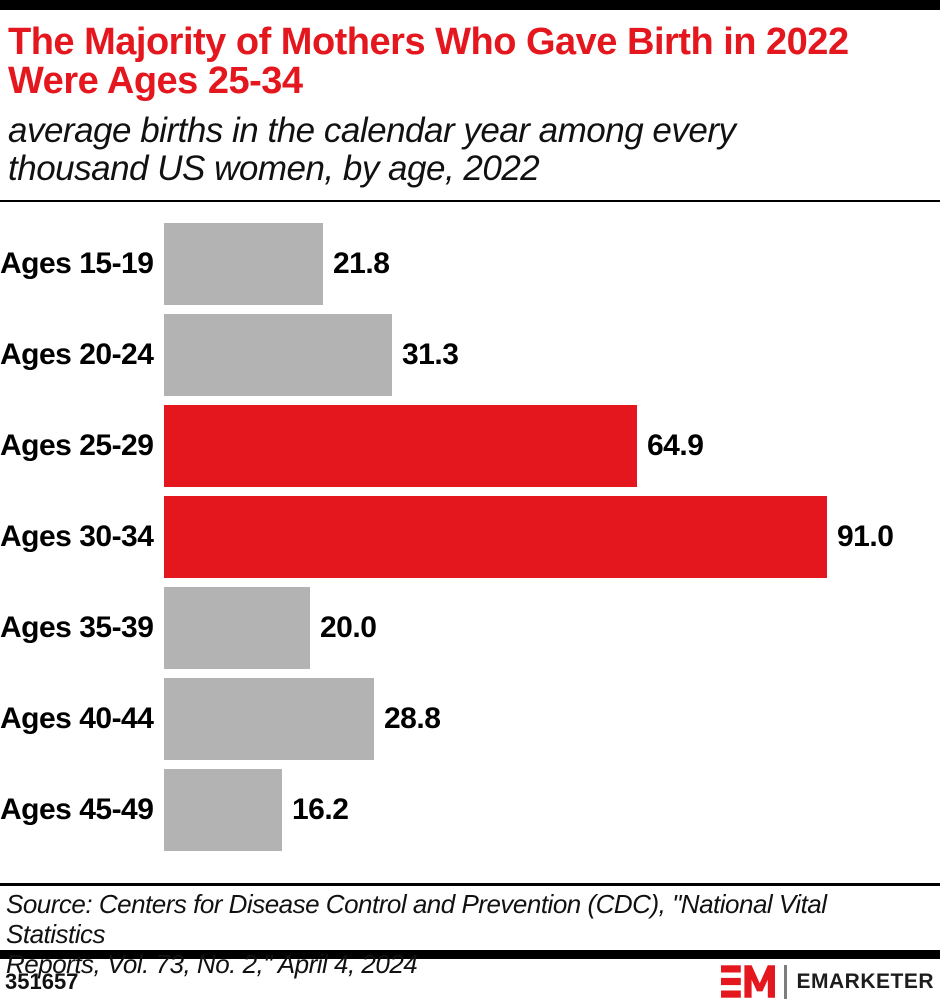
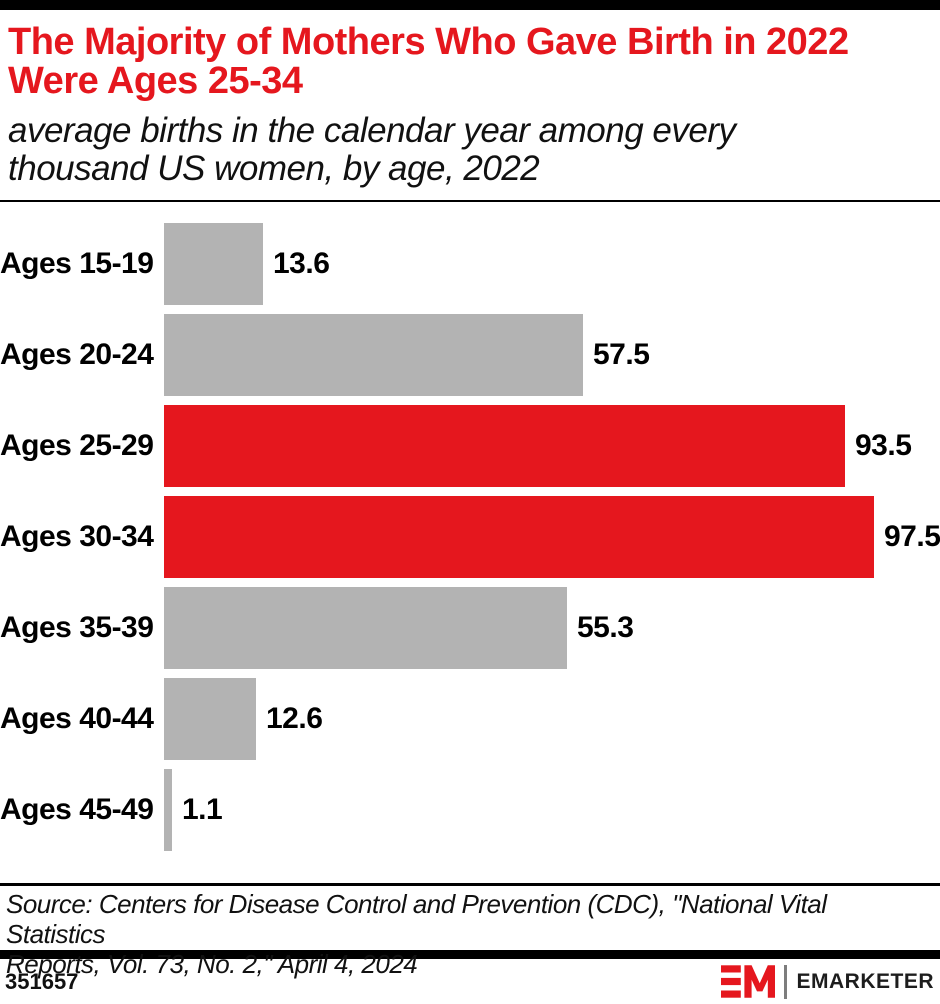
Ages 15-19: 21.8 -> 13.6
Ages 20-24: 31.3 -> 57.5
Ages 25-29: 64.9 -> 93.5
Ages 30-34: 91.0 -> 97.5
Ages 35-39: 20.0 -> 55.3
Ages 40-44: 28.8 -> 12.6
Ages 45-49: 16.2 -> 1.1
